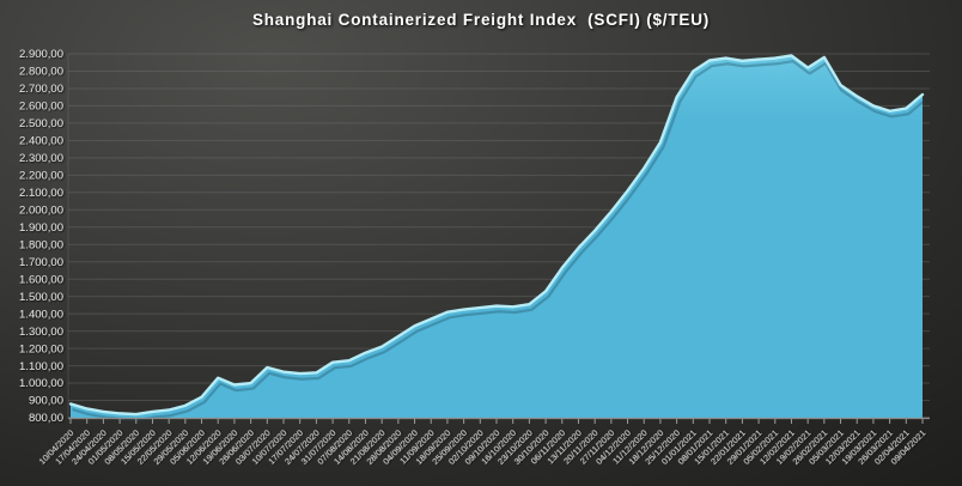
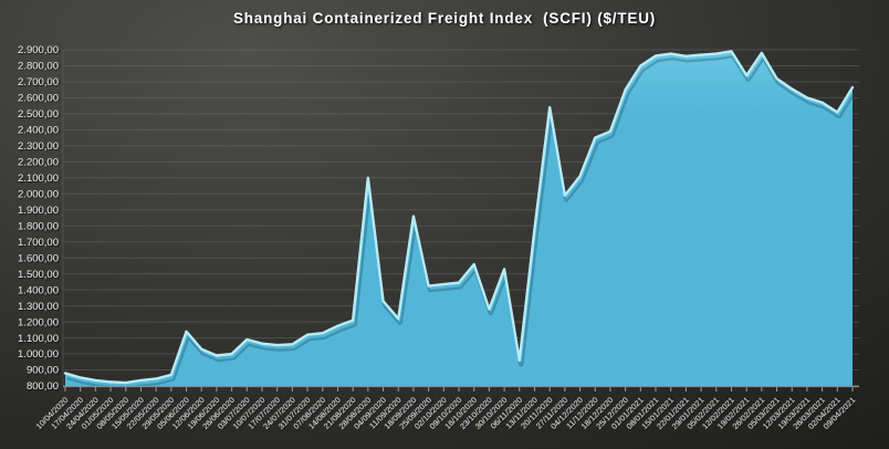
05/06/2020: 920 -> 1140
28/08/2020: 1270 -> 2100
11/09/2020: 1370 -> 1220
18/09/2020: 1410 -> 1860
16/10/2020: 1440 -> 1560
23/10/2020: 1460 -> 1280
06/11/2020: 1660 -> 960
20/11/2020: 1880 -> 2540
11/12/2020: 2240 -> 2350
19/02/2021: 2820 -> 2740
02/04/2021: 2580 -> 2510
